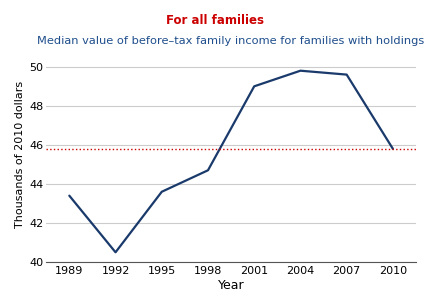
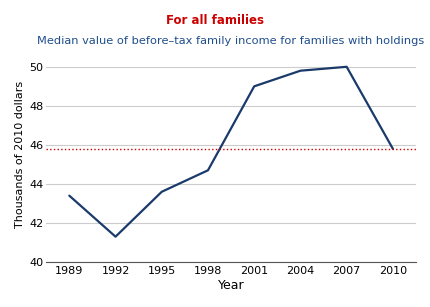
1992: 40.5 -> 41.3
2007: 49.6 -> 50.0
